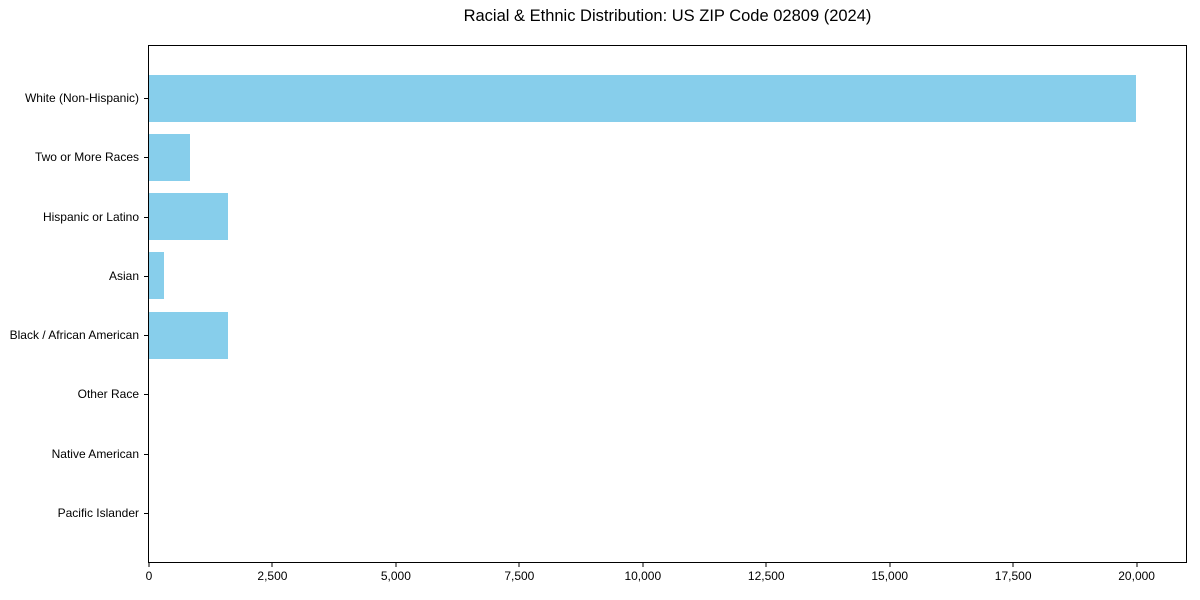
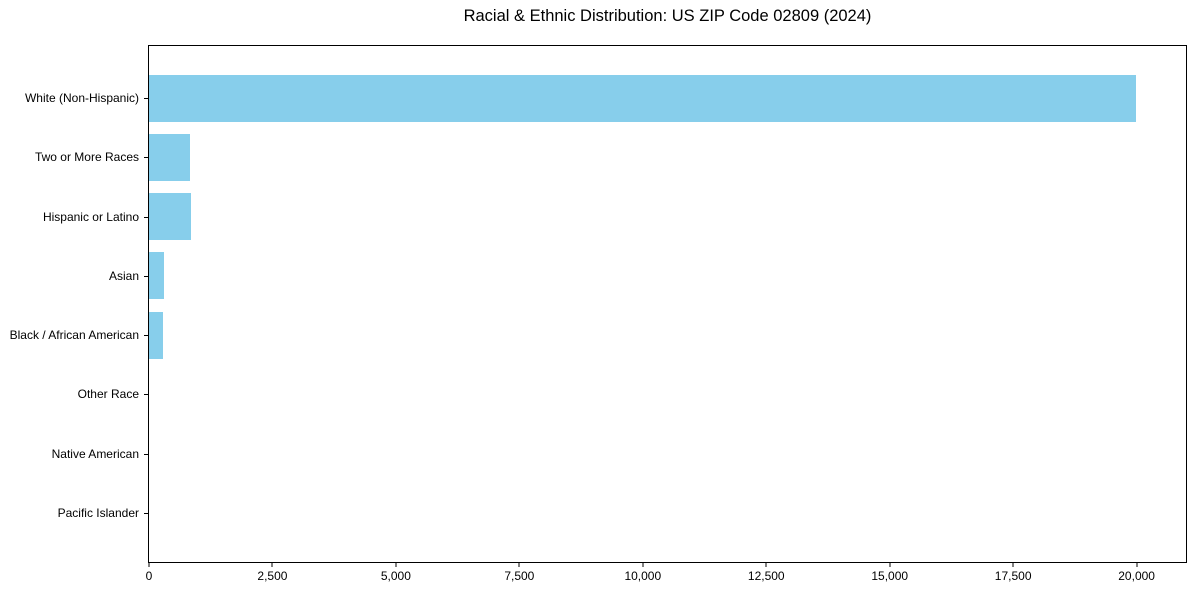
Hispanic or Latino: 1600 -> 800
Black / African American: 1600 -> 300
